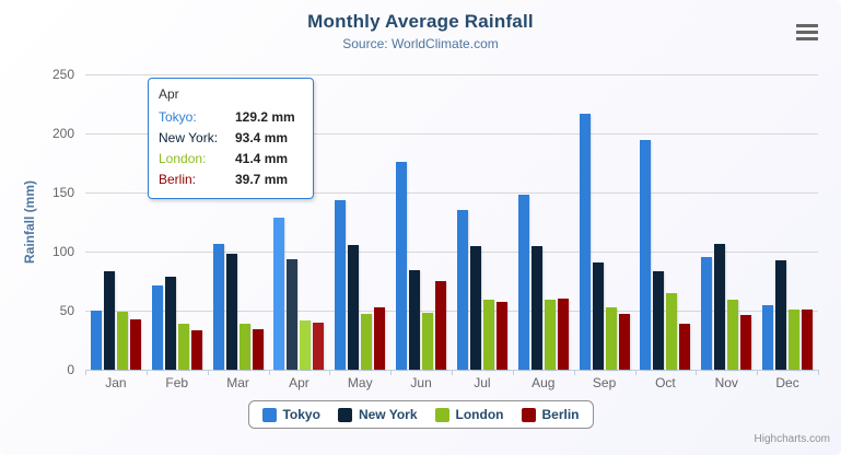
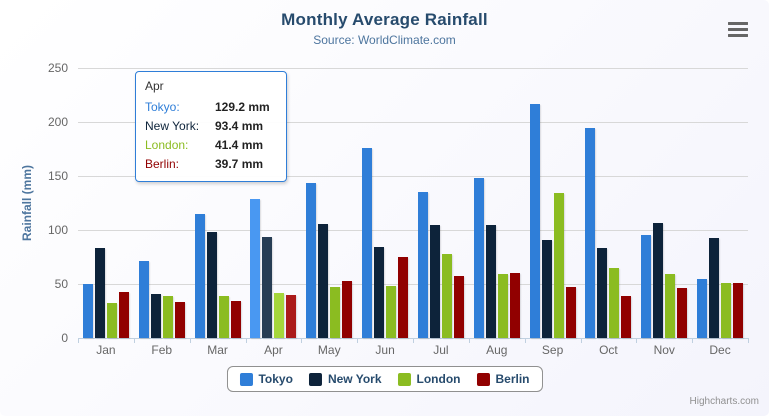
London/Jan: 49 -> 32
New York/Feb: 79 -> 41
Tokyo/Mar: 106 -> 115
London/Jul: 59 -> 78
London/Sep: 52 -> 134
